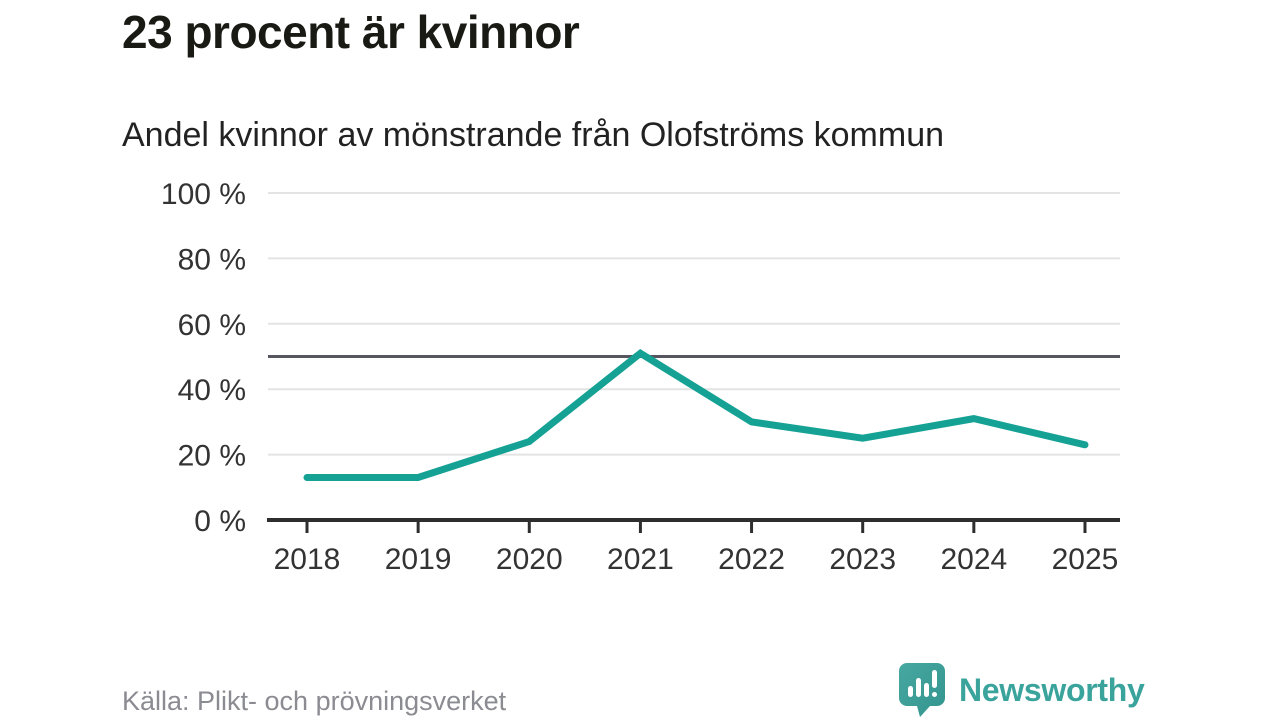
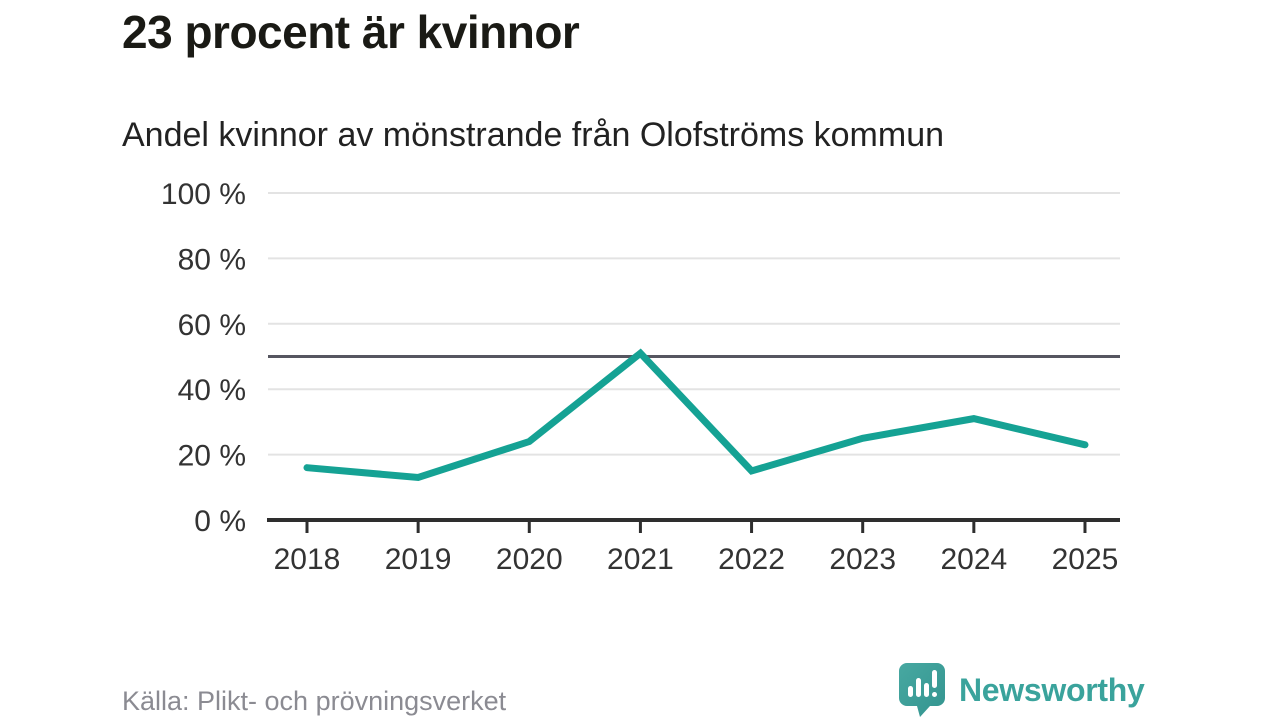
2018: 13% -> 16%
2022: 30% -> 15%
